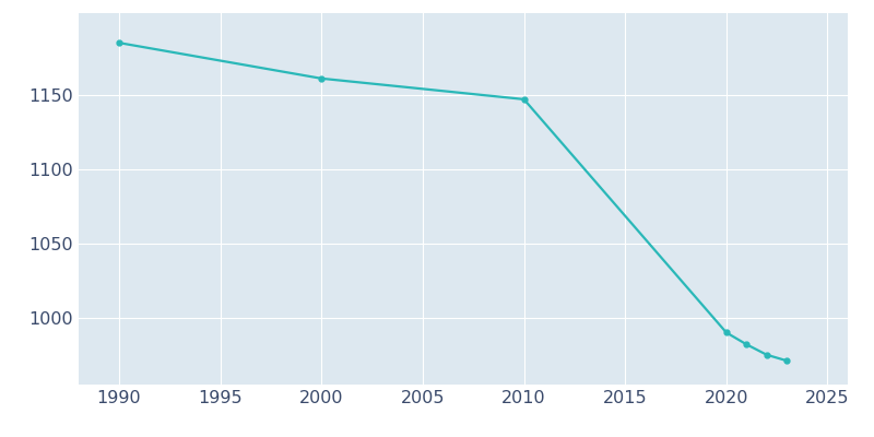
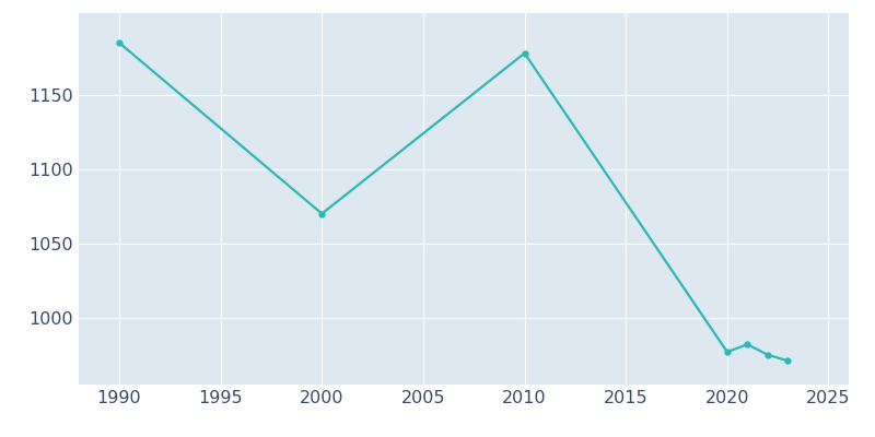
2000: 1161 -> 1070
2010: 1147 -> 1178
2020: 990 -> 977
